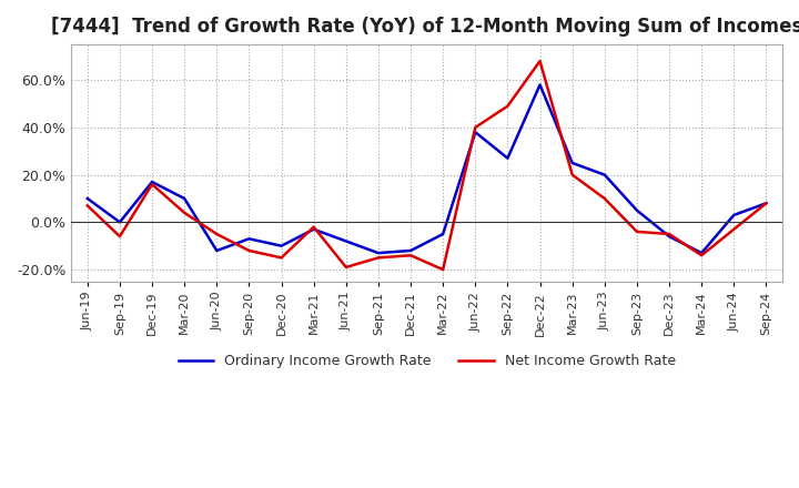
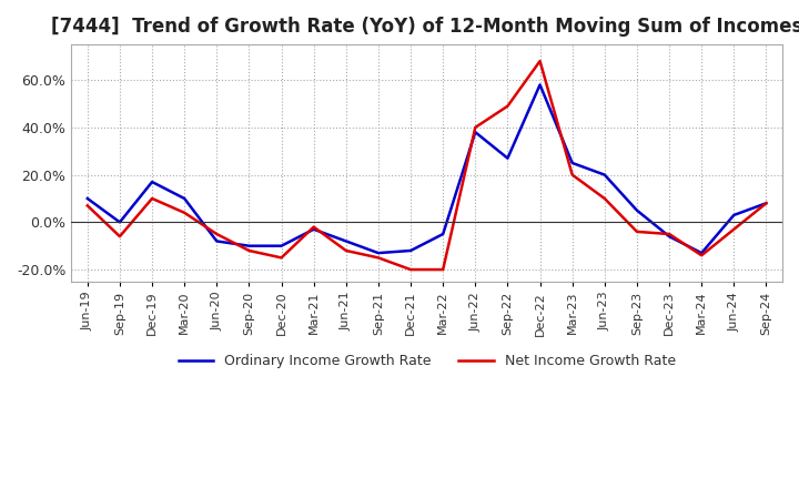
Net Income Growth Rate/Dec-19: 16% -> 10%
Ordinary Income Growth Rate/Jun-20: -12% -> -8%
Ordinary Income Growth Rate/Sep-20: -7% -> -10%
Net Income Growth Rate/Jun-21: -19% -> -12%
Net Income Growth Rate/Dec-21: -14% -> -20%
